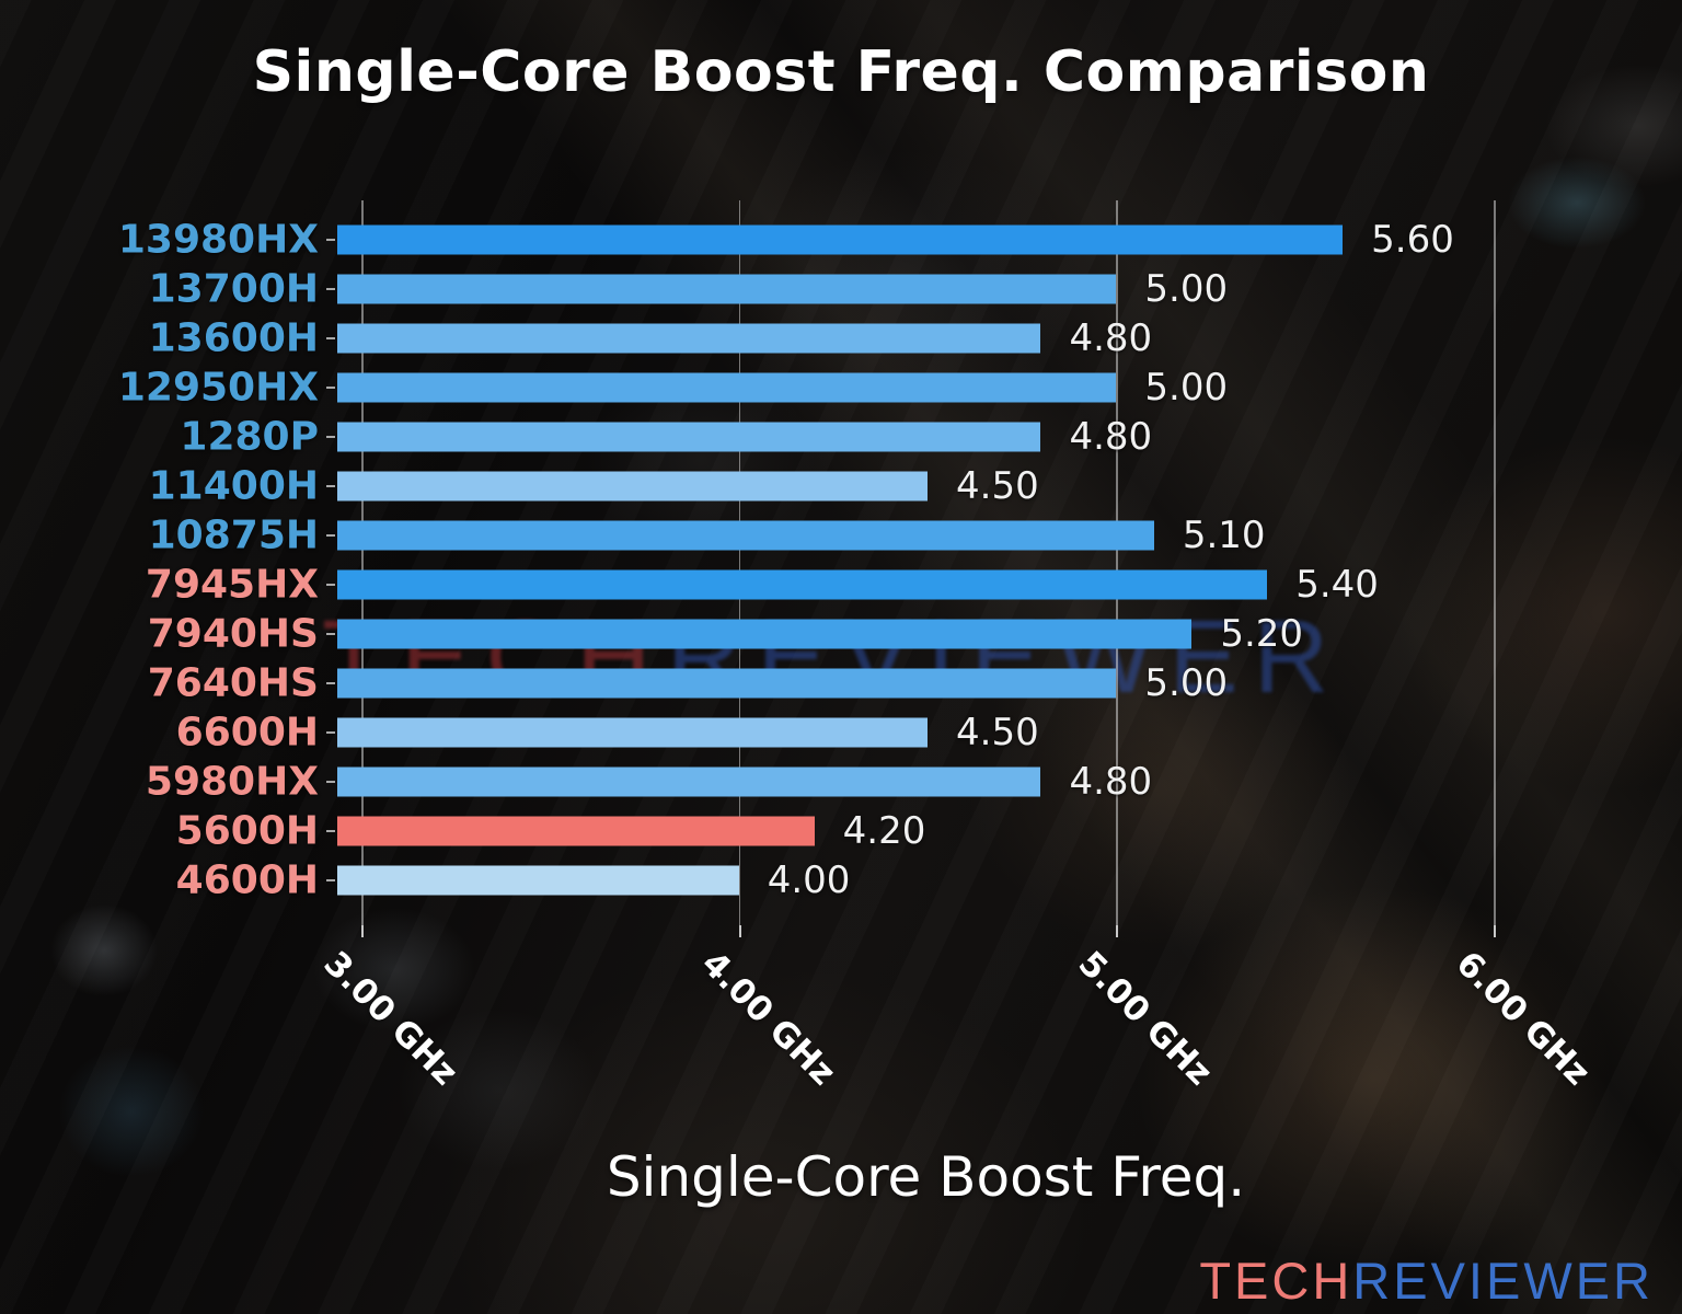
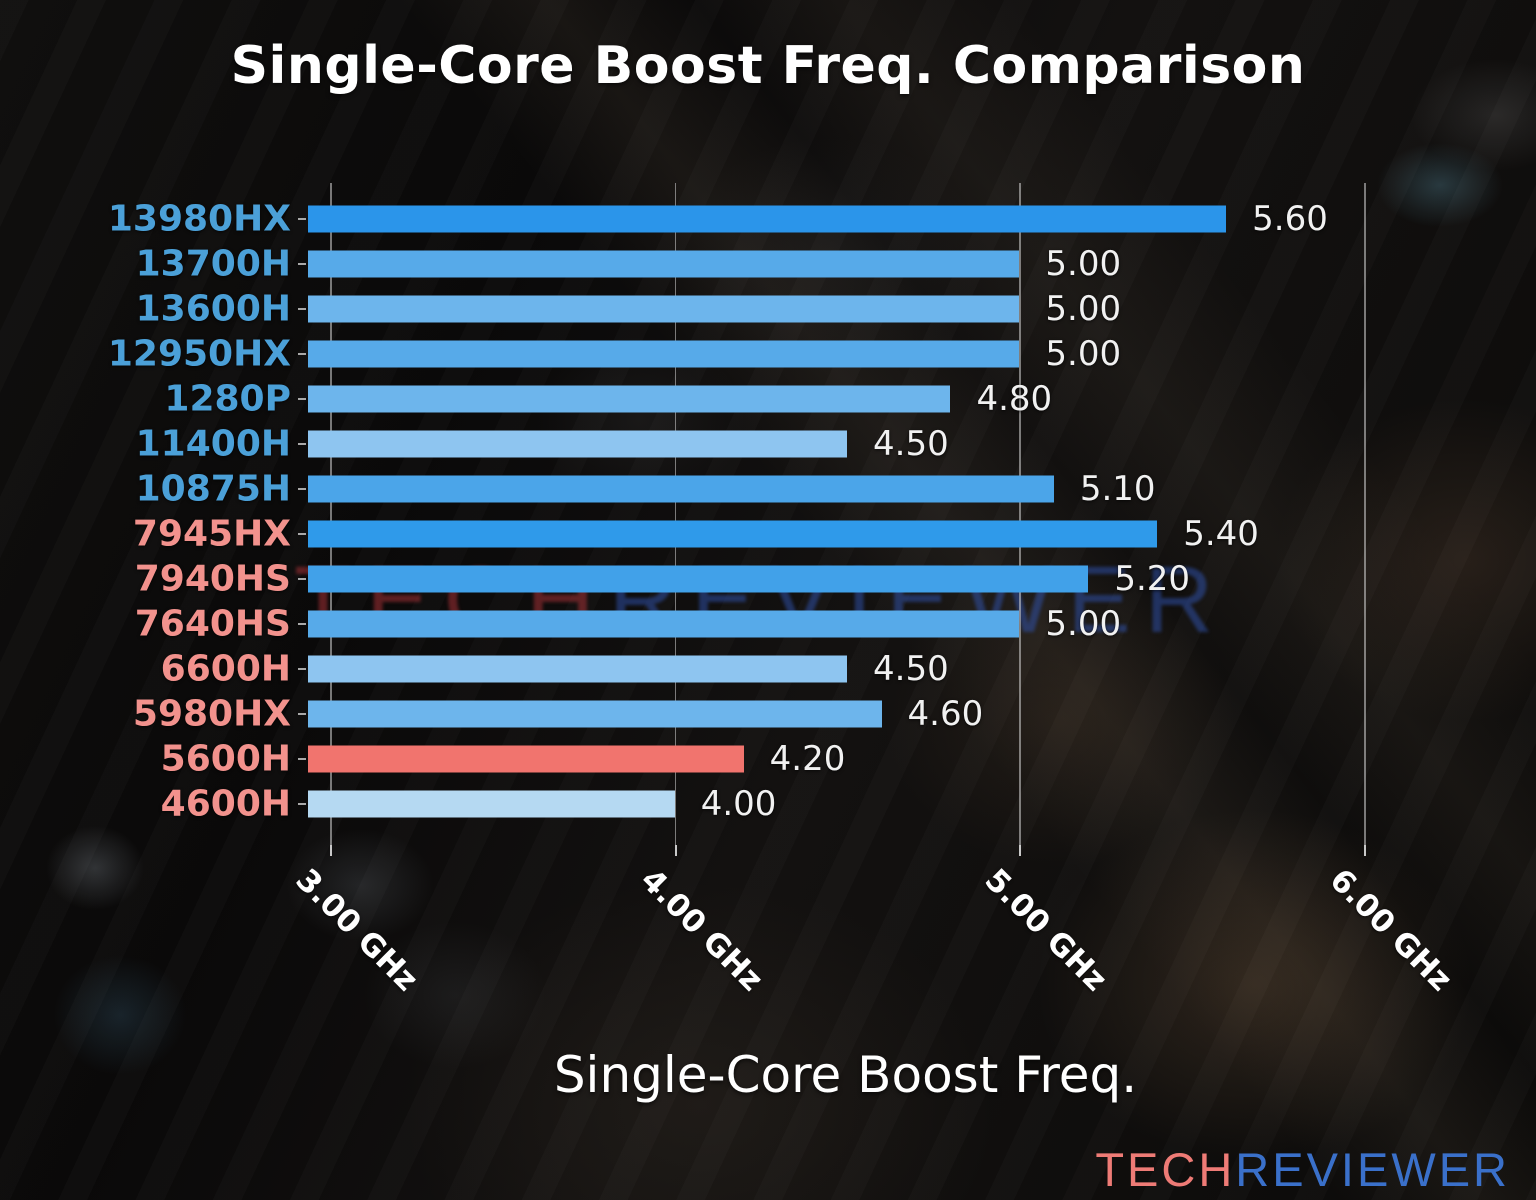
13600H: 4.80 -> 5.00
5980HX: 4.80 -> 4.60
